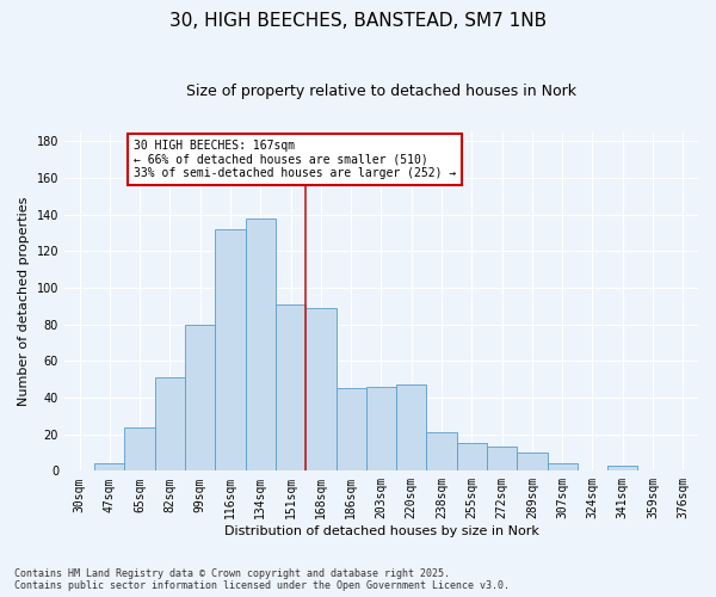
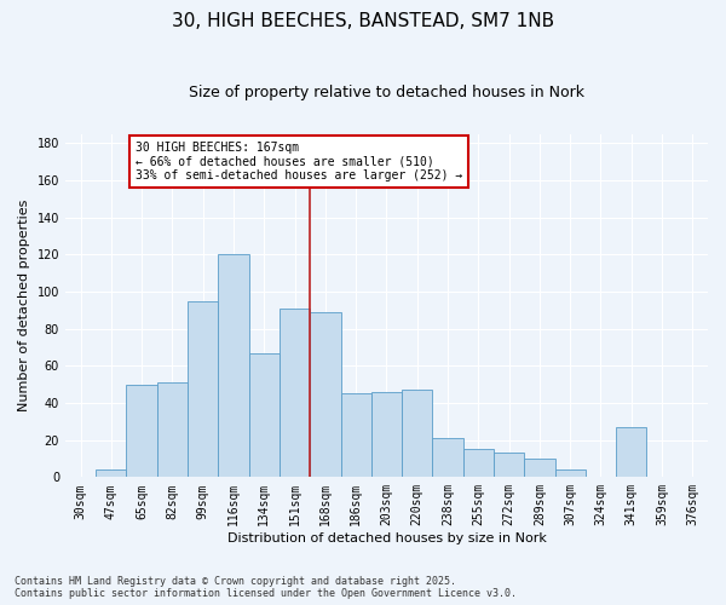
65sqm: 24 -> 50
99sqm: 80 -> 95
116sqm: 132 -> 120
134sqm: 138 -> 67
341sqm: 3 -> 27
